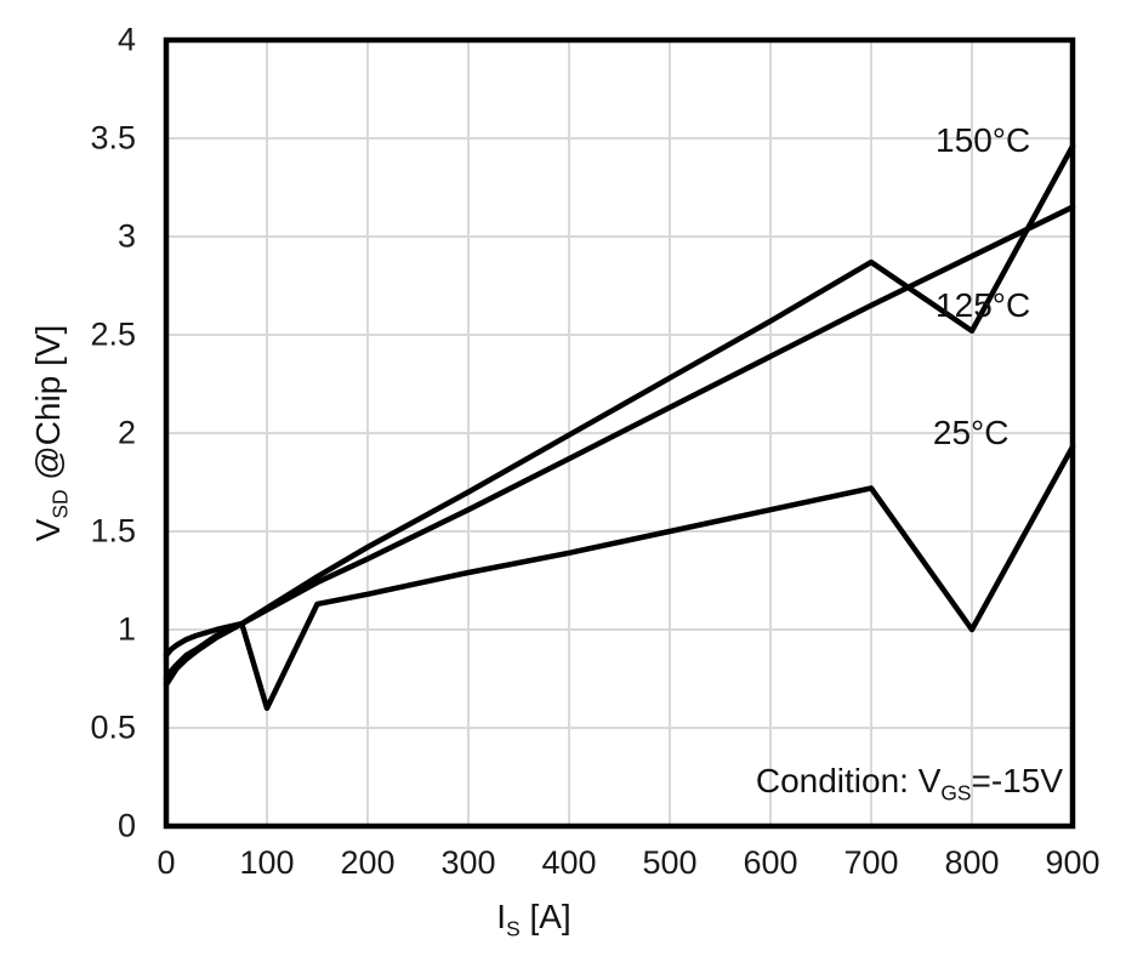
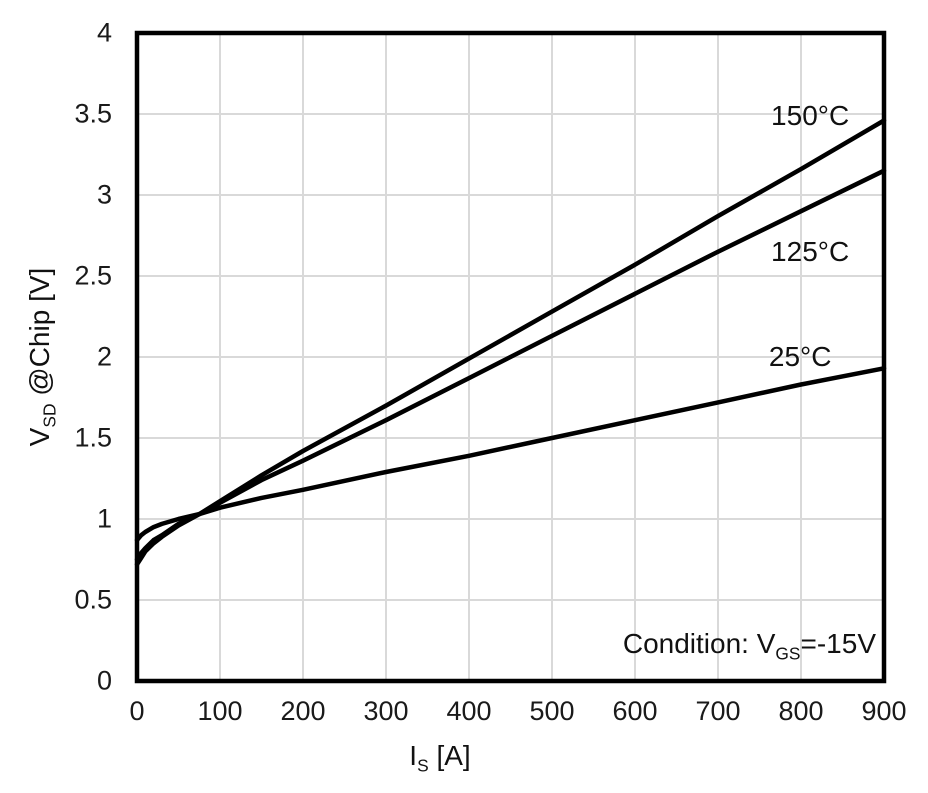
25°C/100: 0.60 -> 1.07
150°C/800: 2.52 -> 3.16
25°C/800: 1.00 -> 1.83
